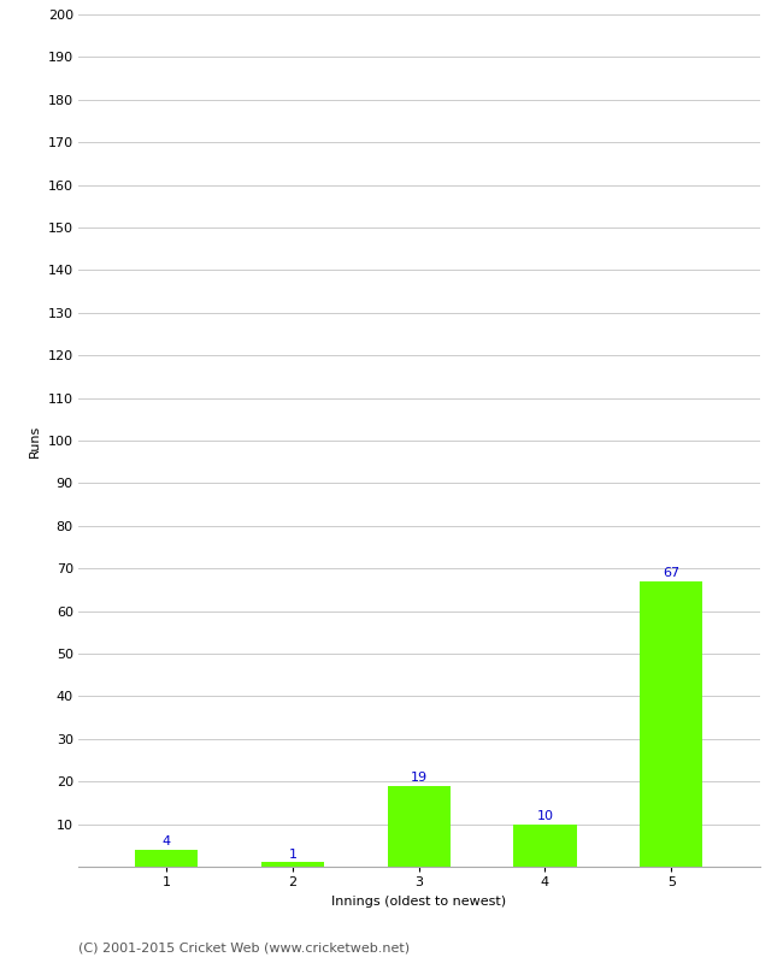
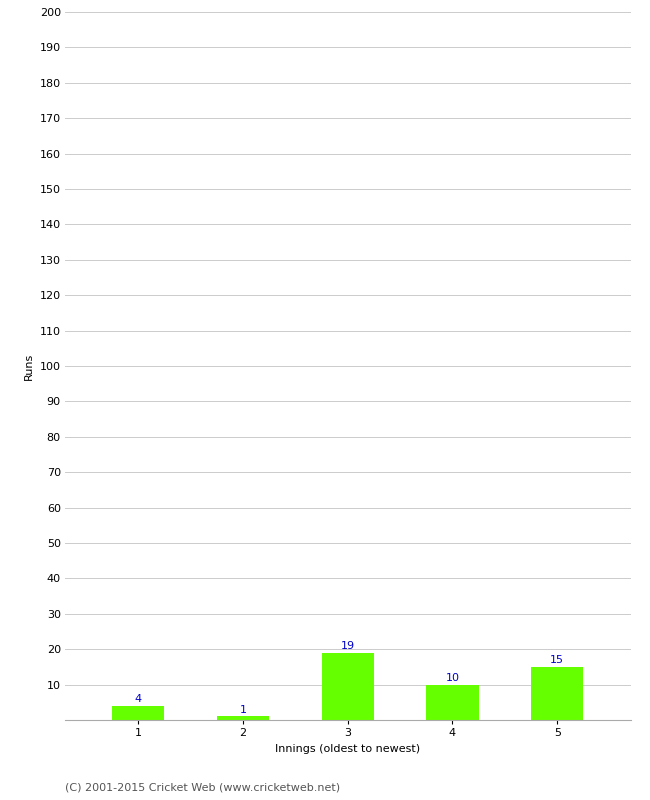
5: 67 -> 15
